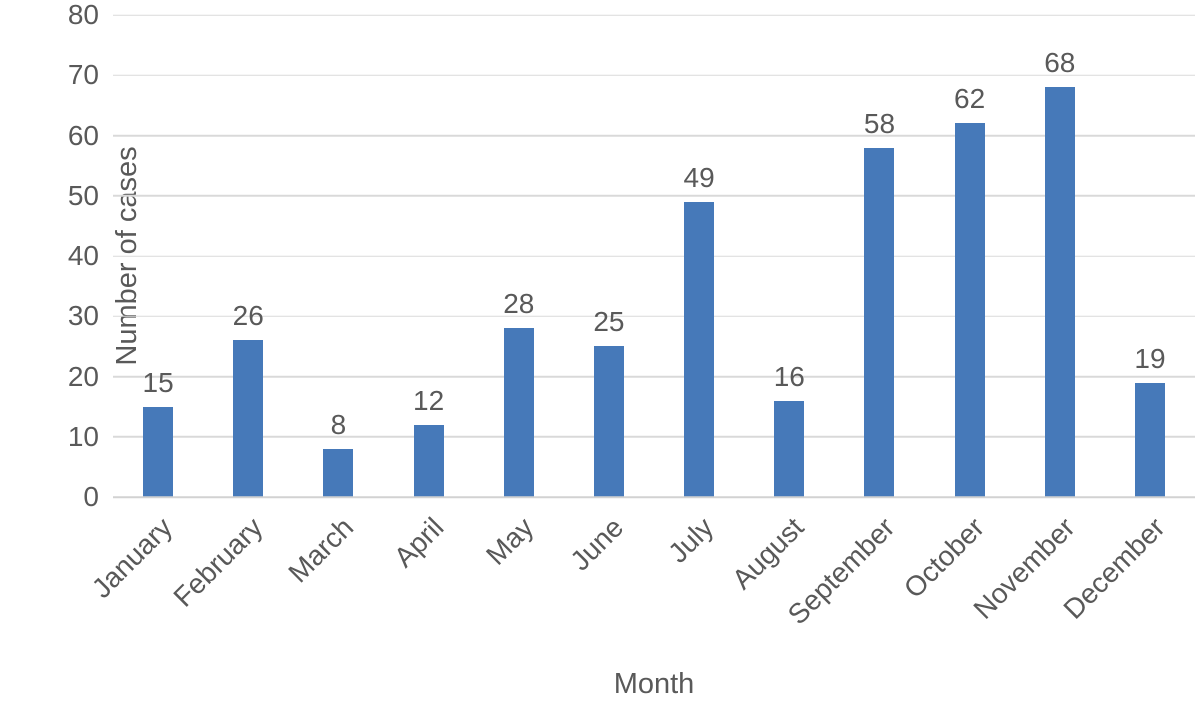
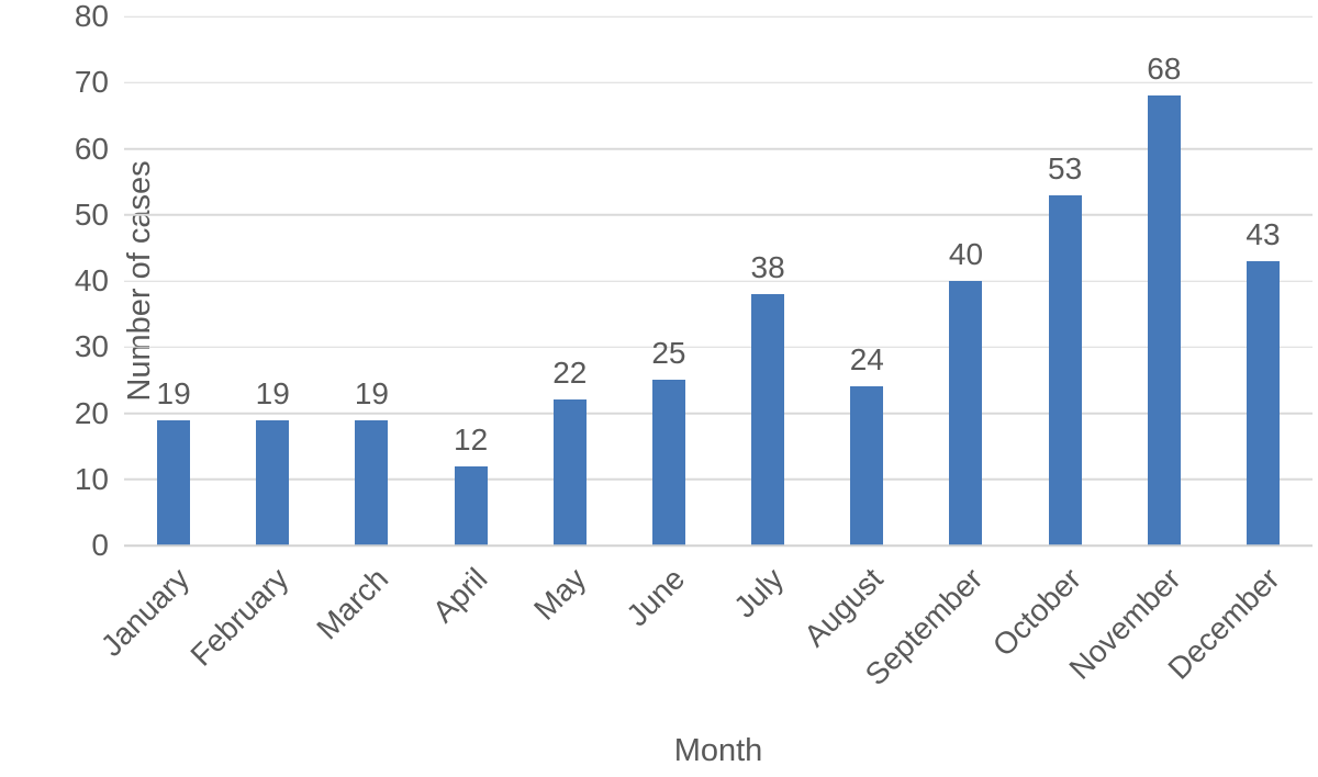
January: 15 -> 19
February: 26 -> 19
March: 8 -> 19
May: 28 -> 22
July: 49 -> 38
August: 16 -> 24
September: 58 -> 40
October: 62 -> 53
December: 19 -> 43
